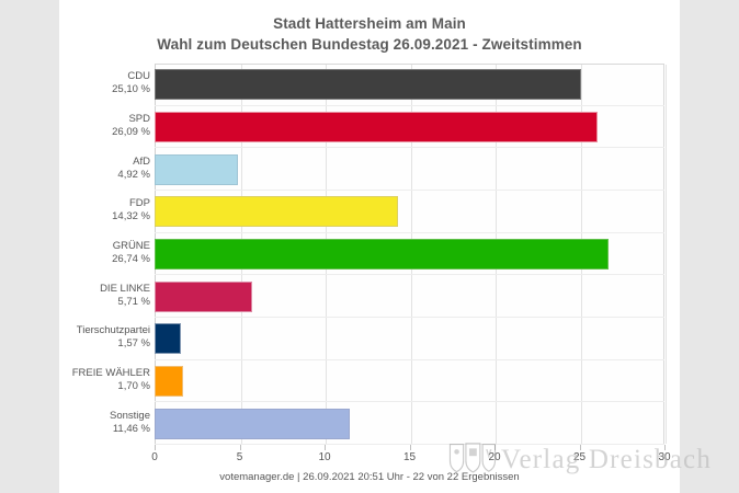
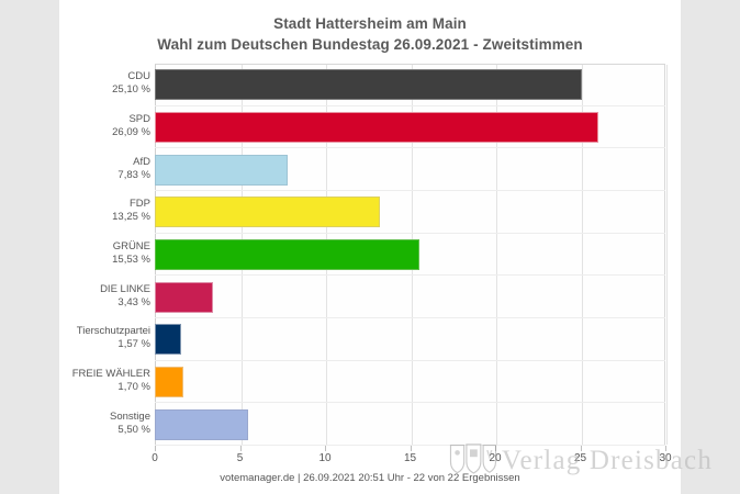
AfD: 4,92 -> 7,83
FDP: 14,32 -> 13,25
GRÜNE: 26,74 -> 15,53
DIE LINKE: 5,71 -> 3,43
Sonstige: 11,46 -> 5,50
